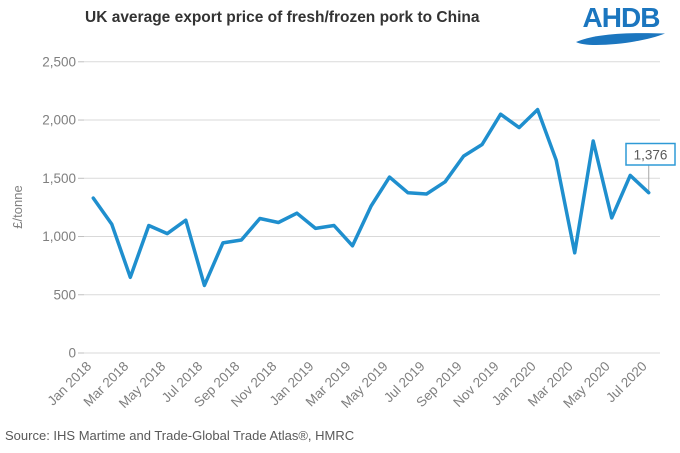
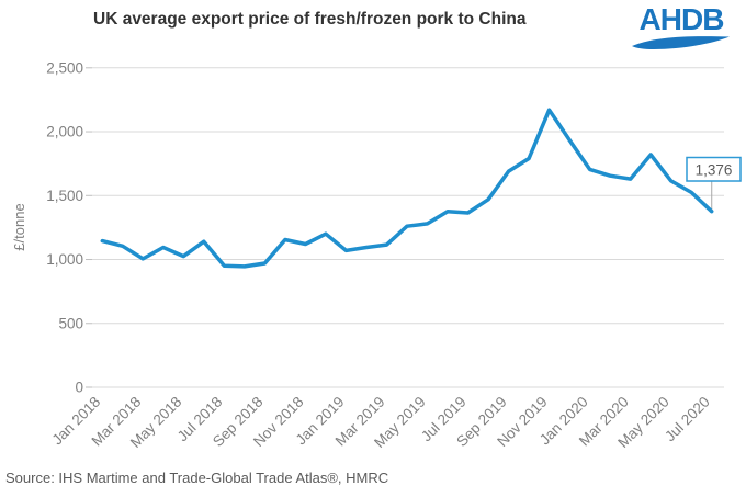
Jan 2018: 1330 -> 1140
Mar 2018: 650 -> 1000
Jul 2018: 580 -> 950
Mar 2019: 920 -> 1120
May 2019: 1510 -> 1280
Nov 2019: 2050 -> 2170
Jan 2020: 2090 -> 1700
Mar 2020: 860 -> 1630
May 2020: 1160 -> 1620
